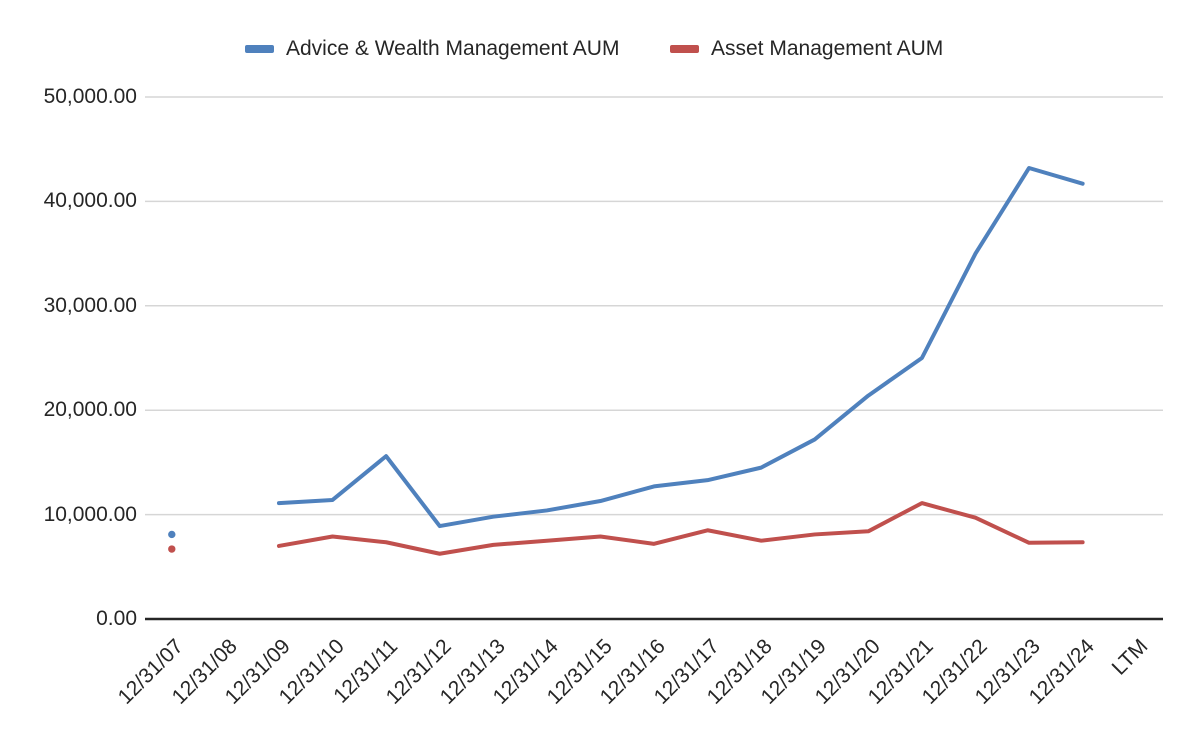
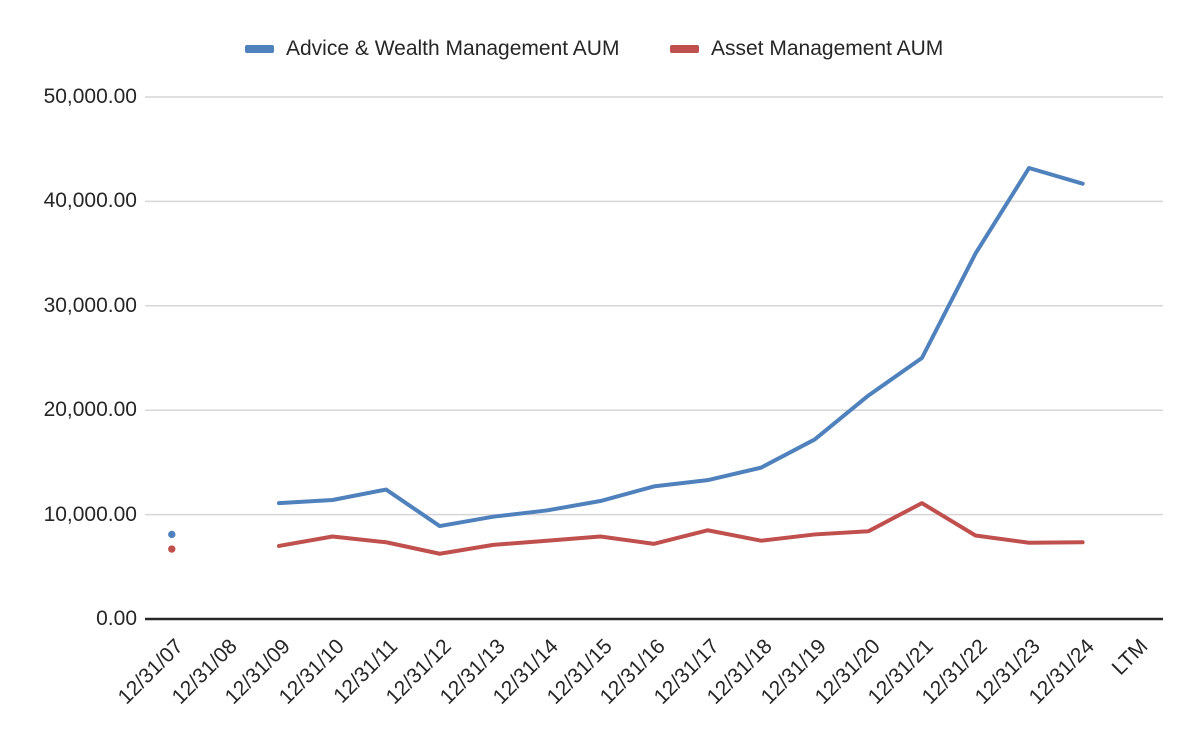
Advice & Wealth Management AUM/12/31/11: 15600 -> 12400
Asset Management AUM/12/31/22: 9700 -> 8000
